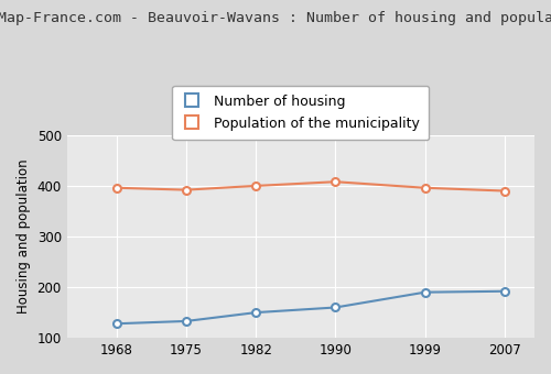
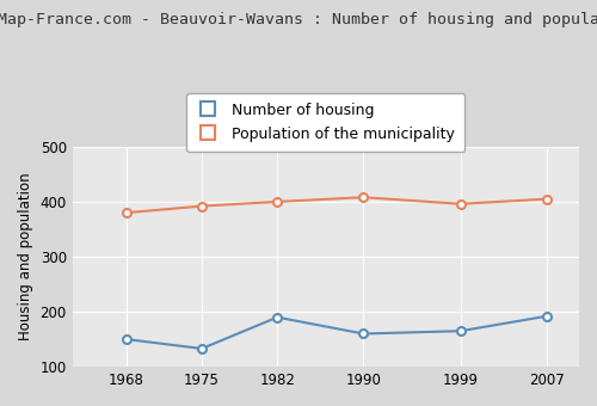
Number of housing/1968: 128 -> 150
Population of the municipality/1968: 396 -> 380
Number of housing/1982: 150 -> 190
Number of housing/1999: 190 -> 165
Population of the municipality/2007: 390 -> 405
